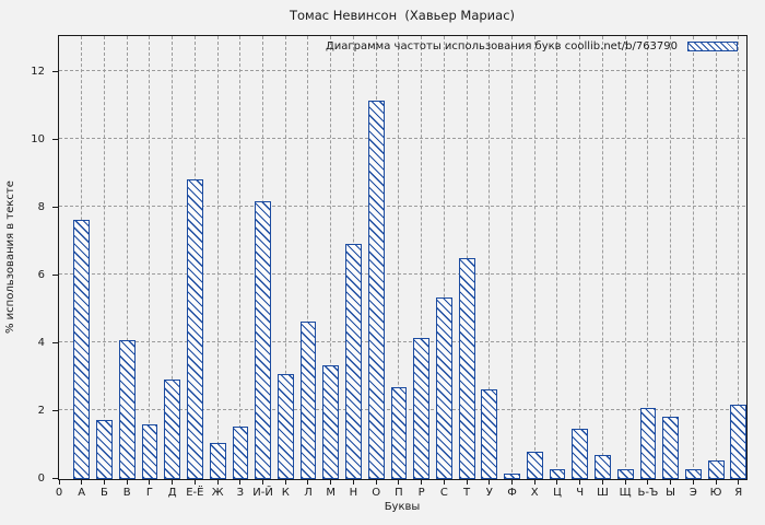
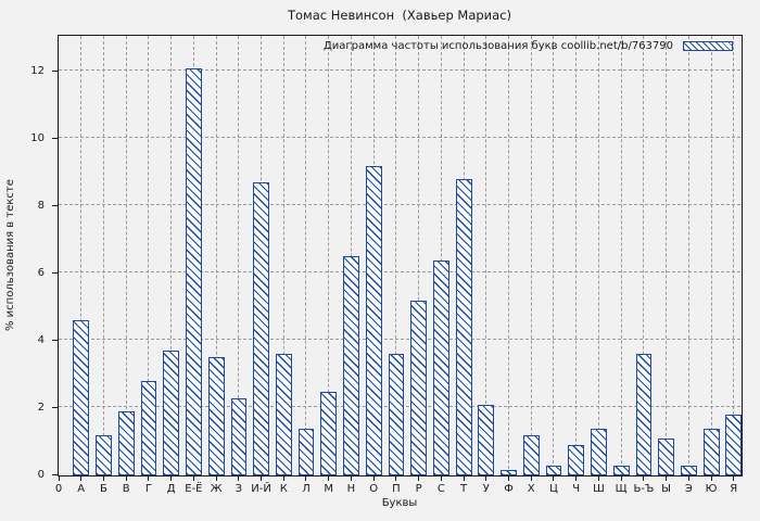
А: 7.7 -> 4.6
Б: 1.8 -> 1.2
В: 4.1 -> 1.9
Г: 1.6 -> 2.8
Д: 3.0 -> 3.7
Е-Ё: 8.8 -> 12.1
Ж: 1.1 -> 3.5
З: 1.6 -> 2.3
И-Й: 8.2 -> 8.7
К: 3.1 -> 3.6
Л: 4.7 -> 1.4
М: 3.4 -> 2.5
Н: 7.0 -> 6.5
О: 11.2 -> 9.2
П: 2.7 -> 3.6
Р: 4.2 -> 5.2
С: 5.3 -> 6.4
Т: 6.5 -> 8.8
У: 2.6 -> 2.1
Х: 0.8 -> 1.2
Ч: 1.5 -> 0.9
Ш: 0.7 -> 1.4
Ь-Ъ: 2.1 -> 3.6
Ы: 1.9 -> 1.1
Ю: 0.6 -> 1.4
Я: 2.2 -> 1.8
